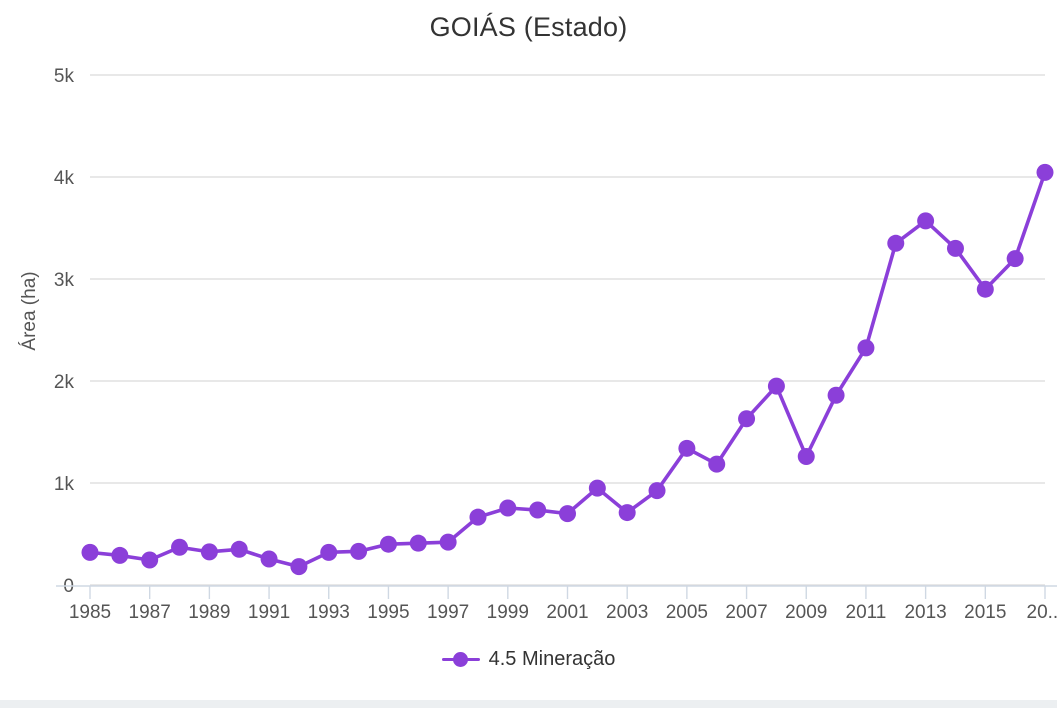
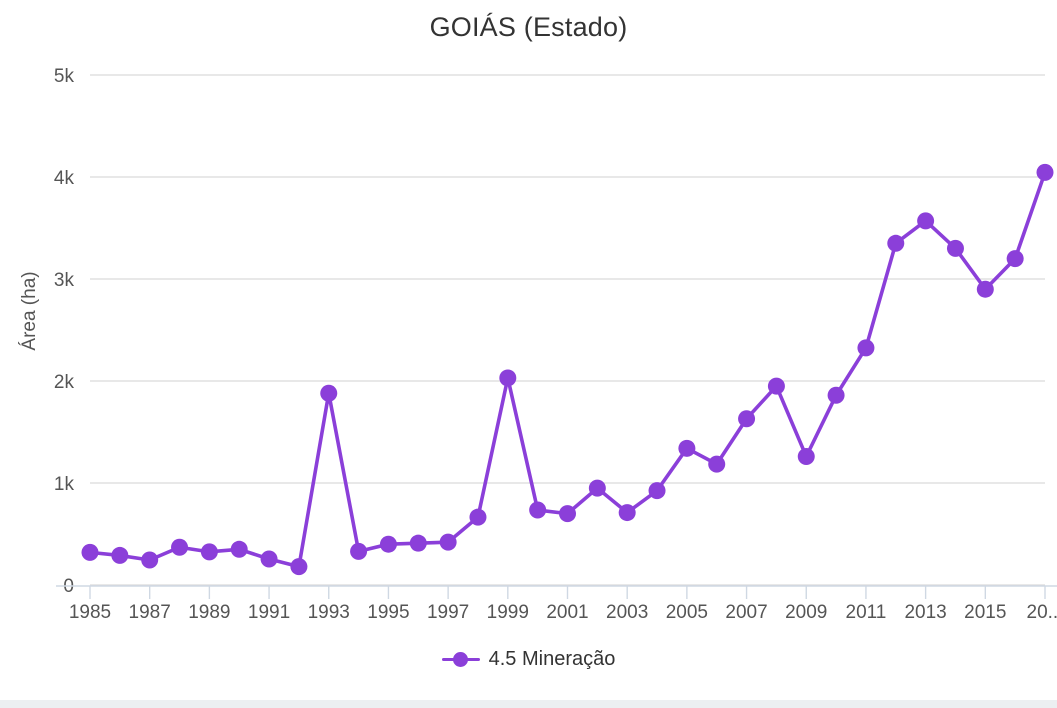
1993: 0.32k -> 1.88k
1999: 0.76k -> 2.03k
